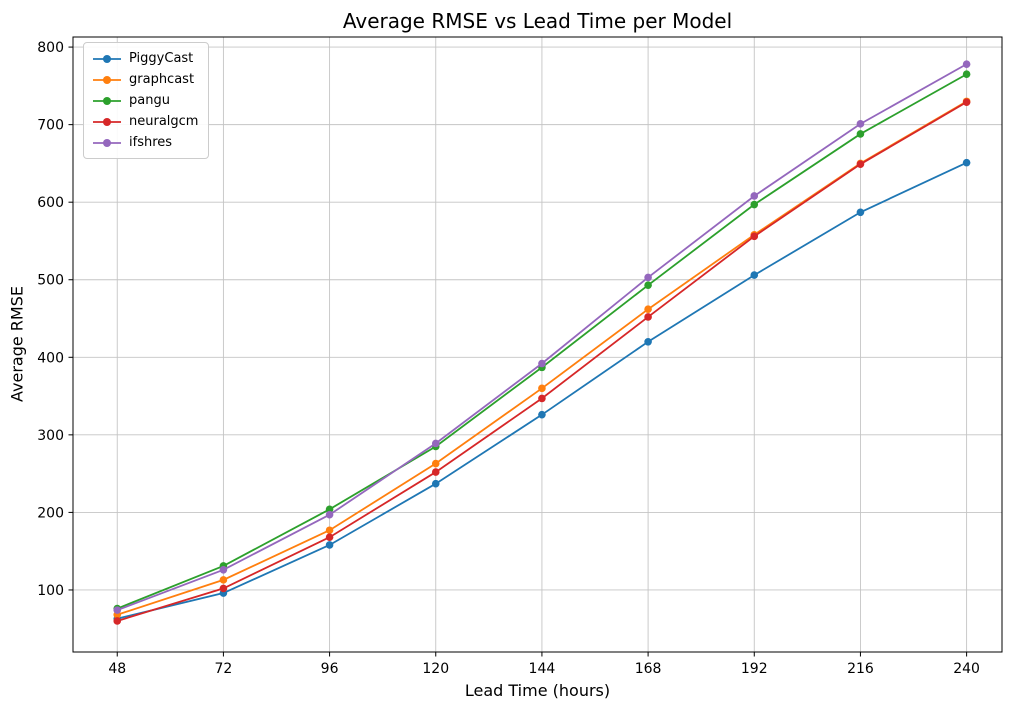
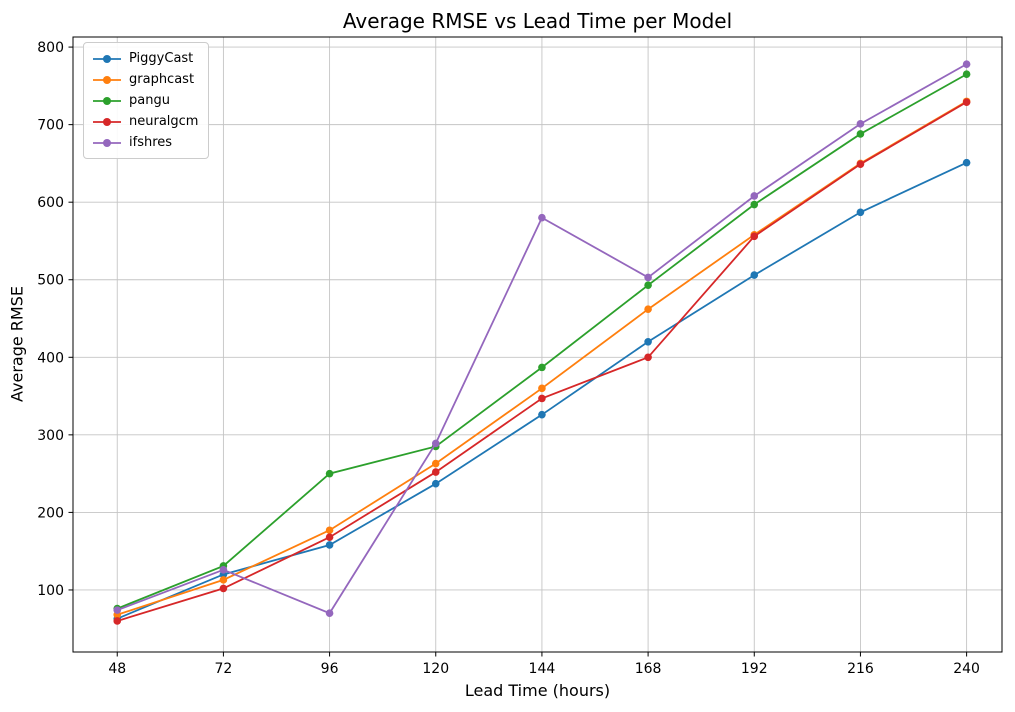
PiggyCast/72: 100 -> 120
pangu/96: 200 -> 250
ifshres/96: 200 -> 70
ifshres/144: 390 -> 580
neuralgcm/168: 450 -> 400
